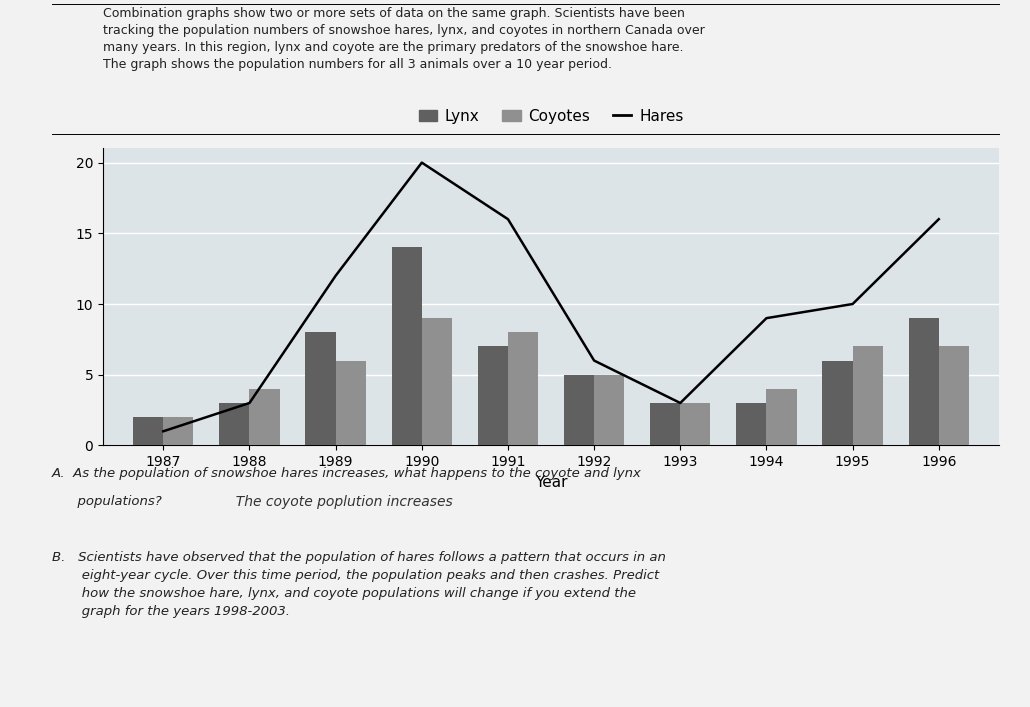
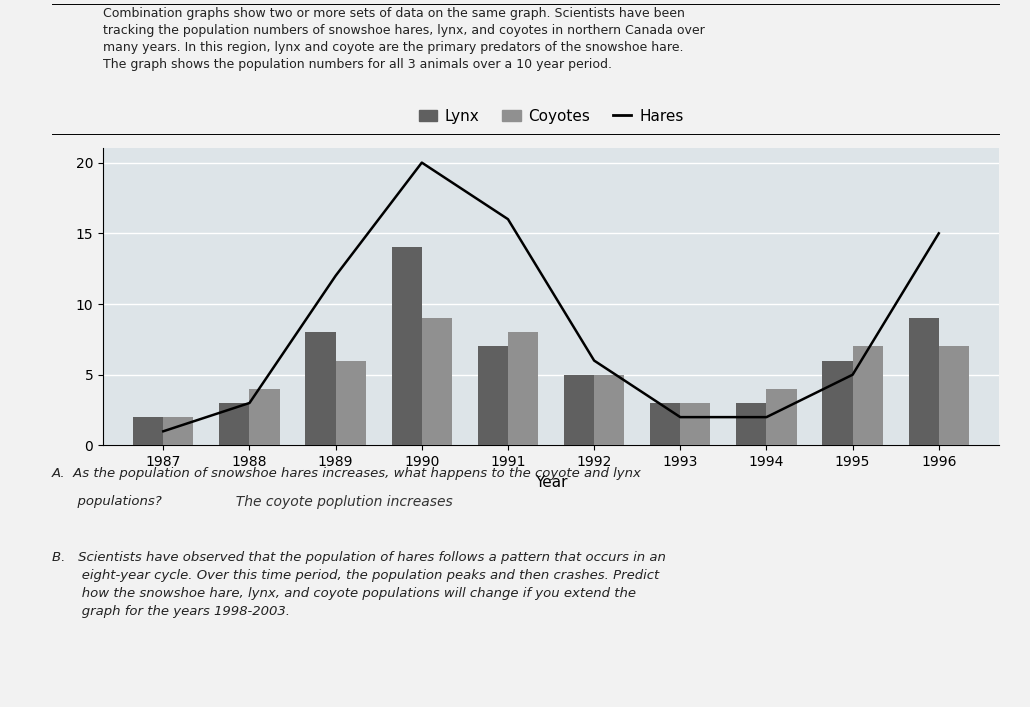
Hares/1993: 3 -> 2
Hares/1994: 9 -> 2
Hares/1995: 10 -> 5
Hares/1996: 16 -> 15
